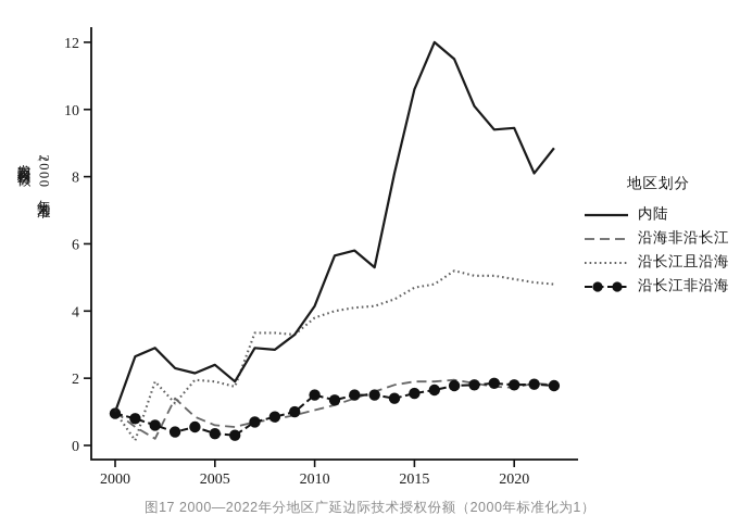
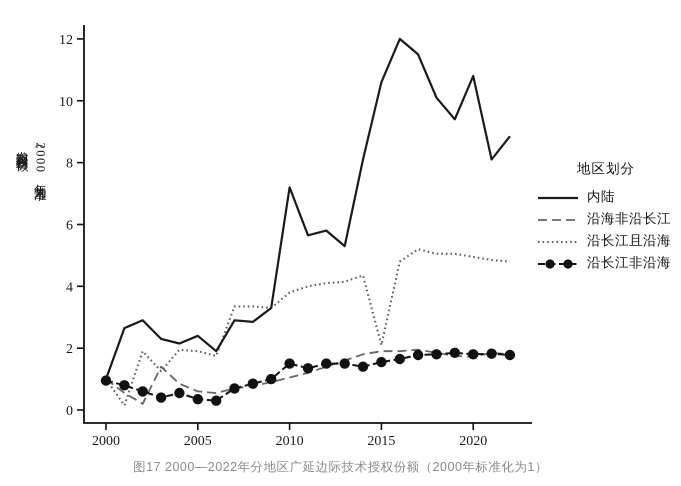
内陆/2010: 4.2 -> 7.2
沿长江且沿海/2015: 4.7 -> 2.1
内陆/2020: 9.4 -> 10.8
